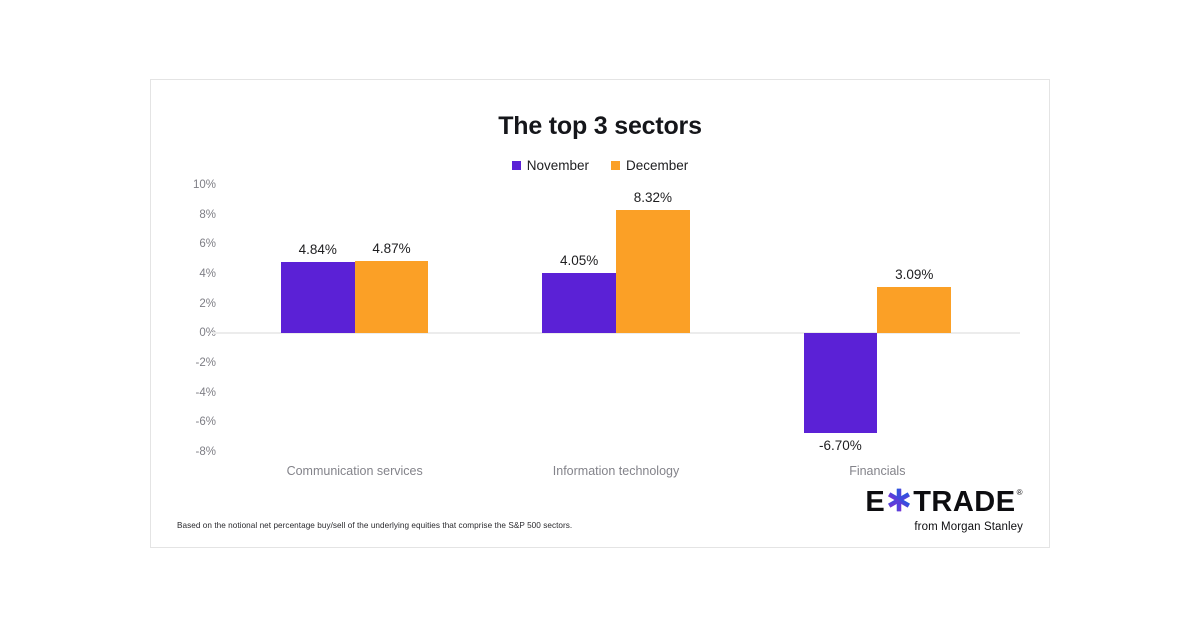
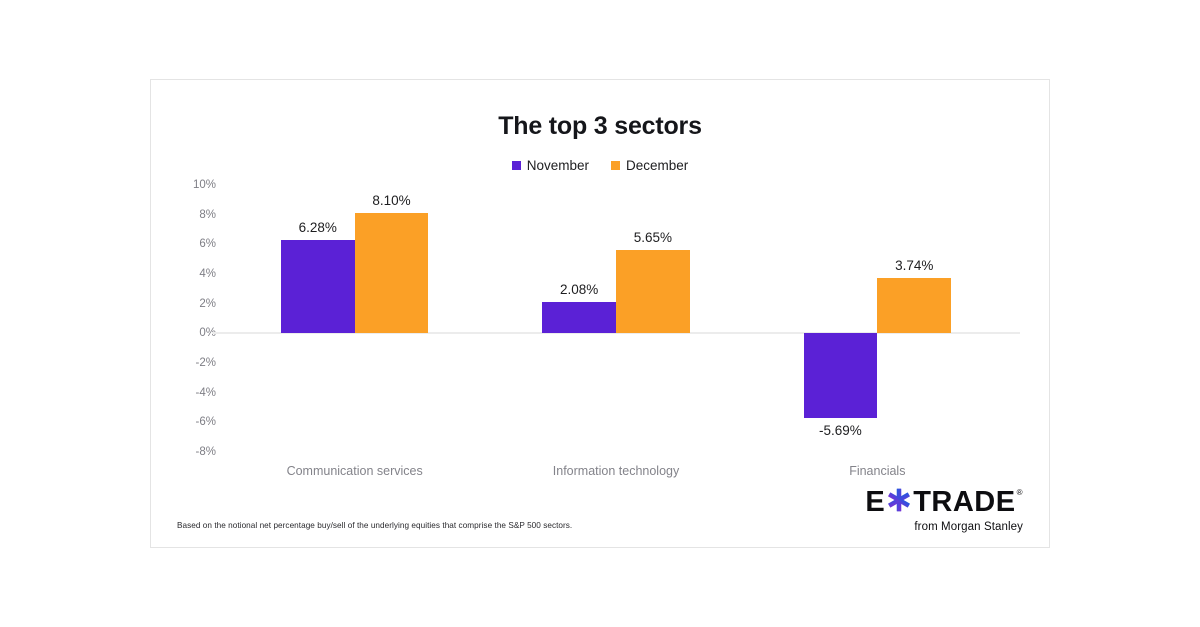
November/Communication services: 4.84% -> 6.28%
December/Communication services: 4.87% -> 8.10%
November/Information technology: 4.05% -> 2.08%
December/Information technology: 8.32% -> 5.65%
November/Financials: -6.70% -> -5.69%
December/Financials: 3.09% -> 3.74%
